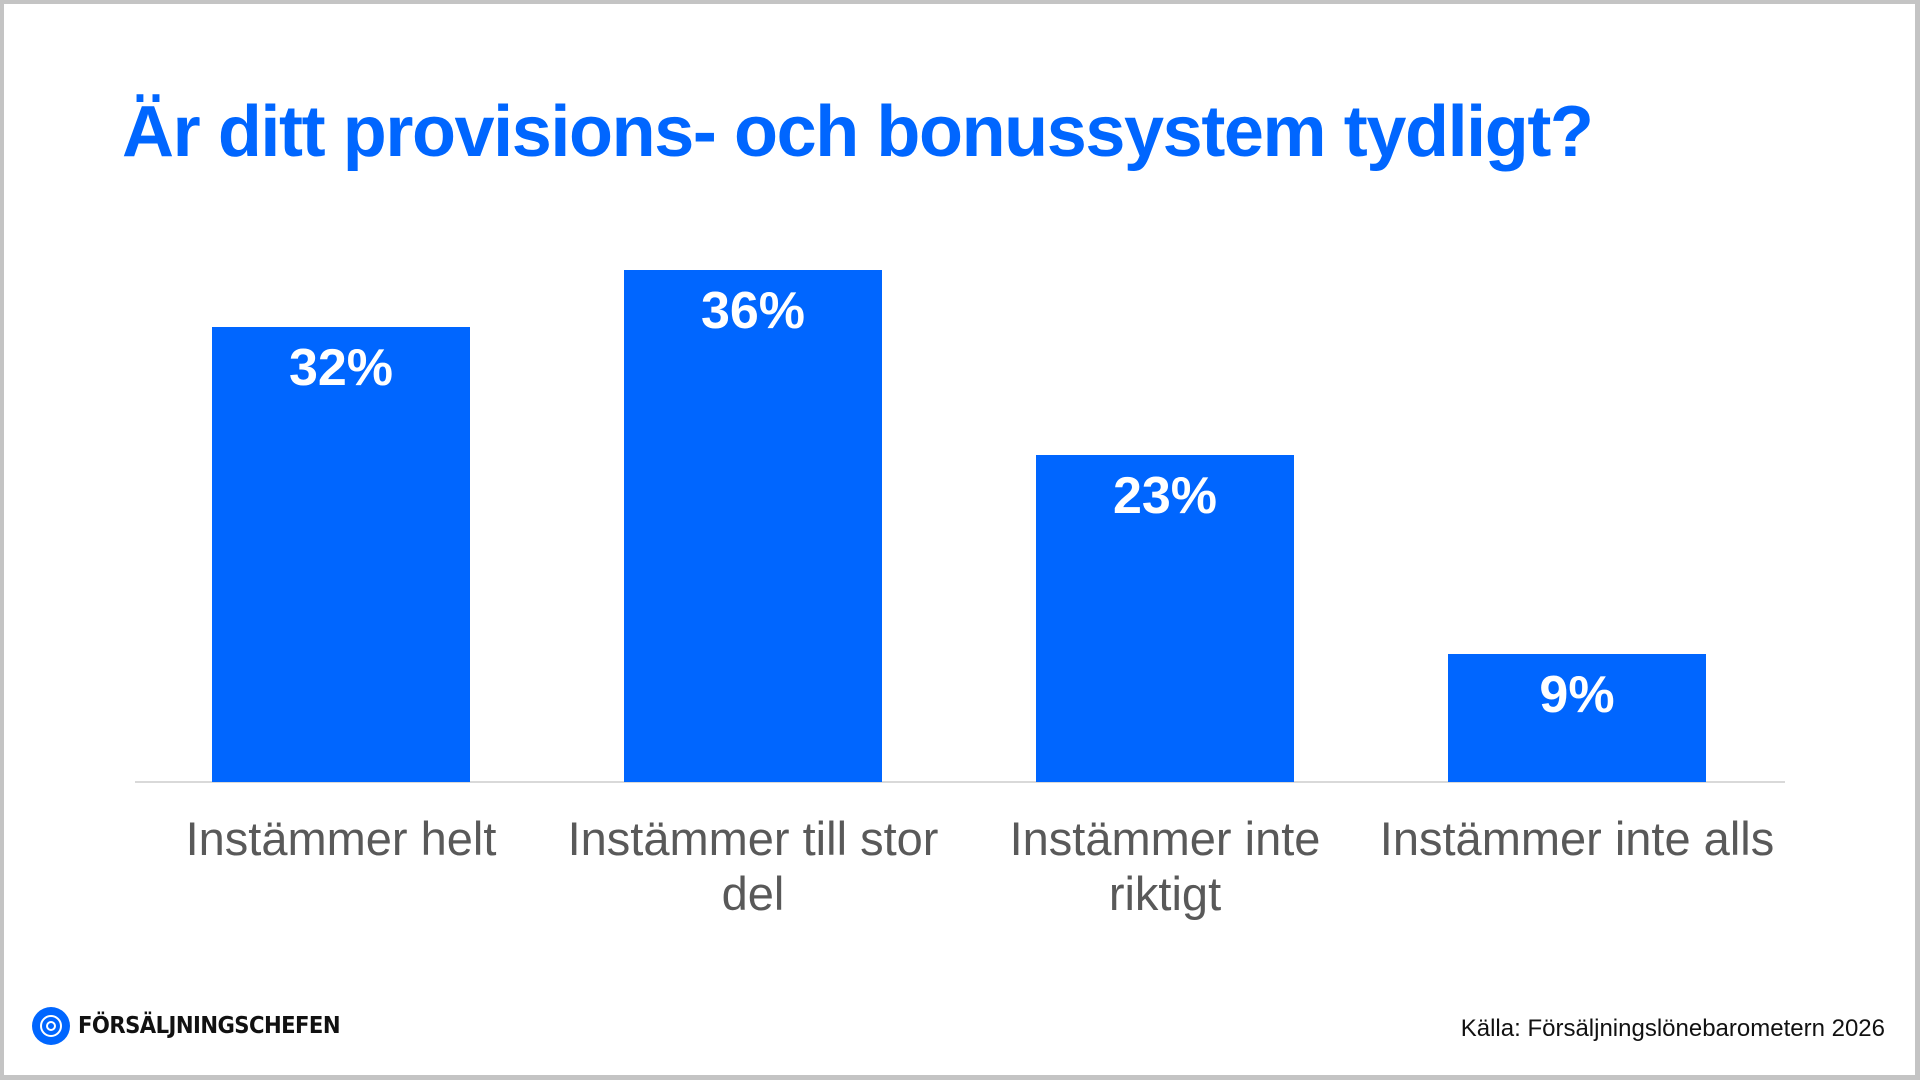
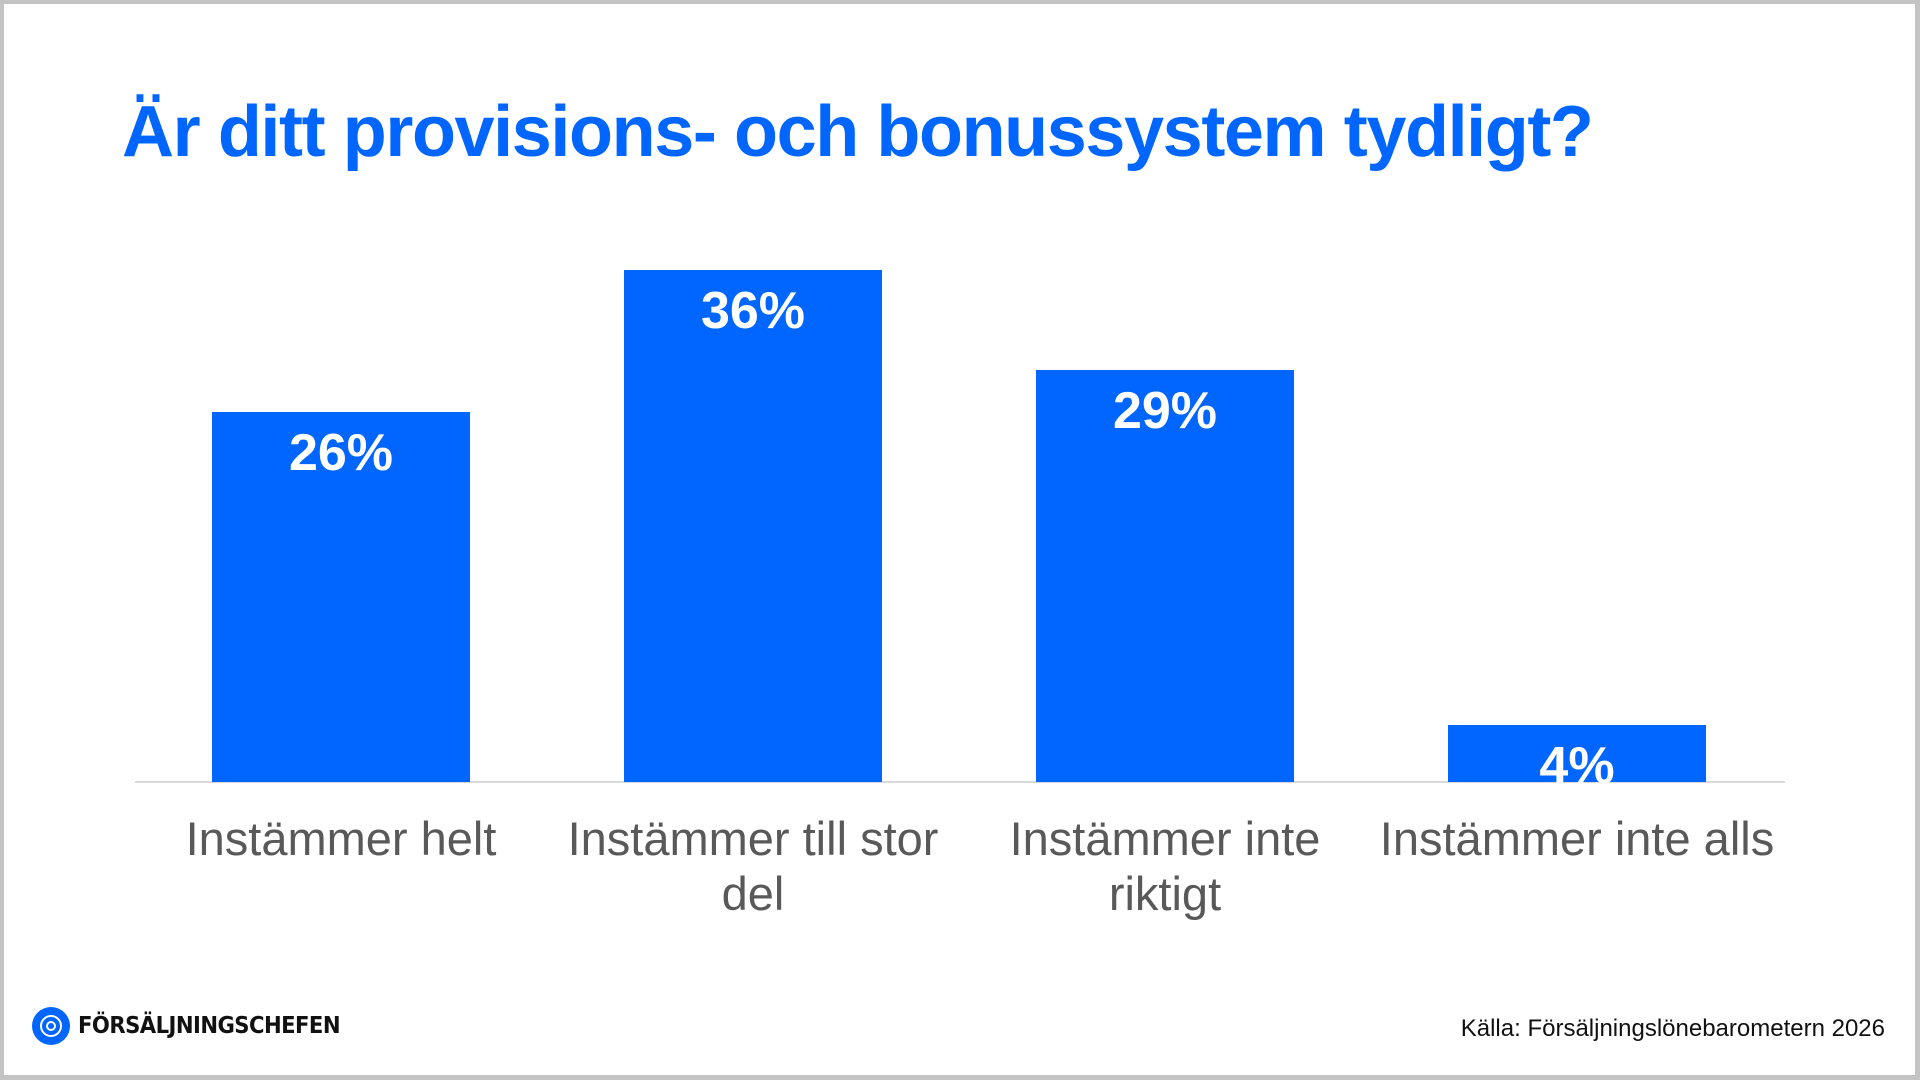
Instämmer helt: 32% -> 26%
Instämmer inte riktigt: 23% -> 29%
Instämmer inte alls: 9% -> 4%
